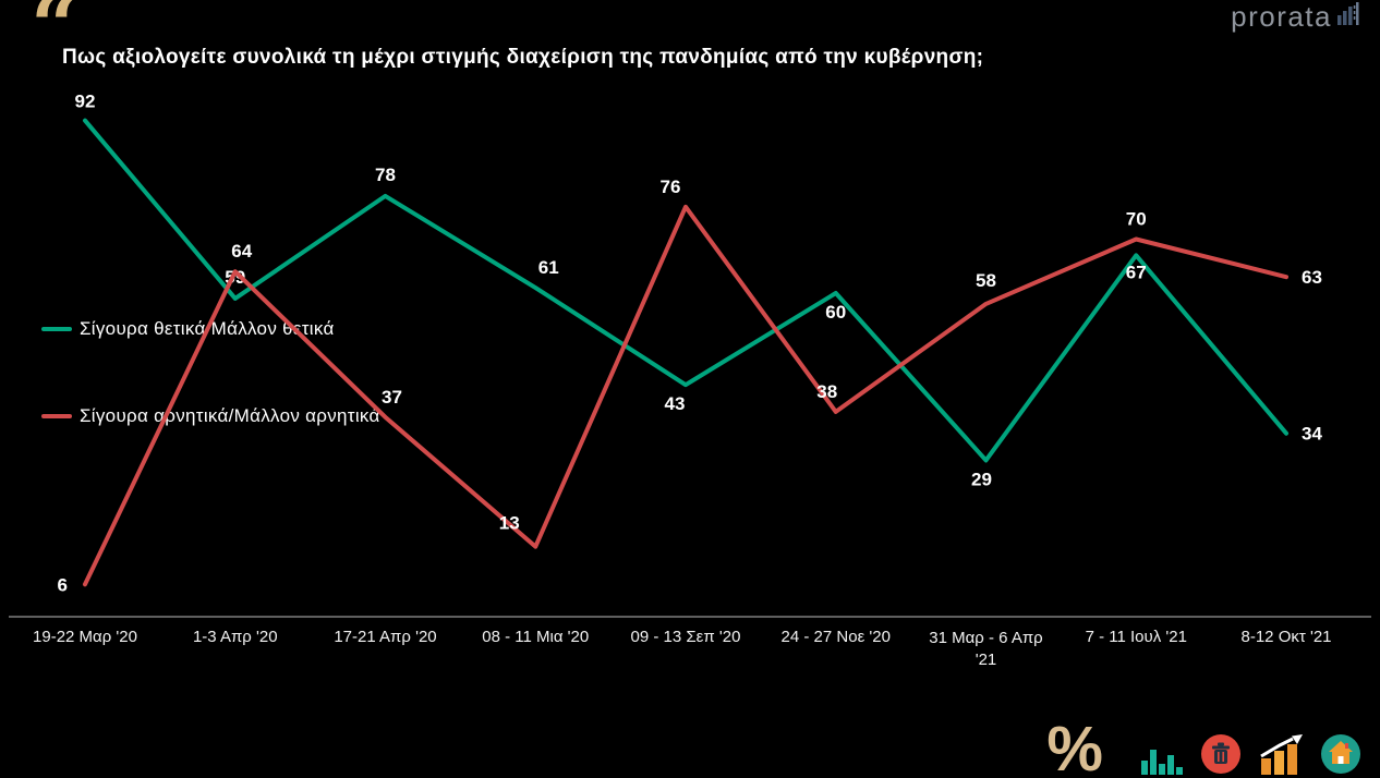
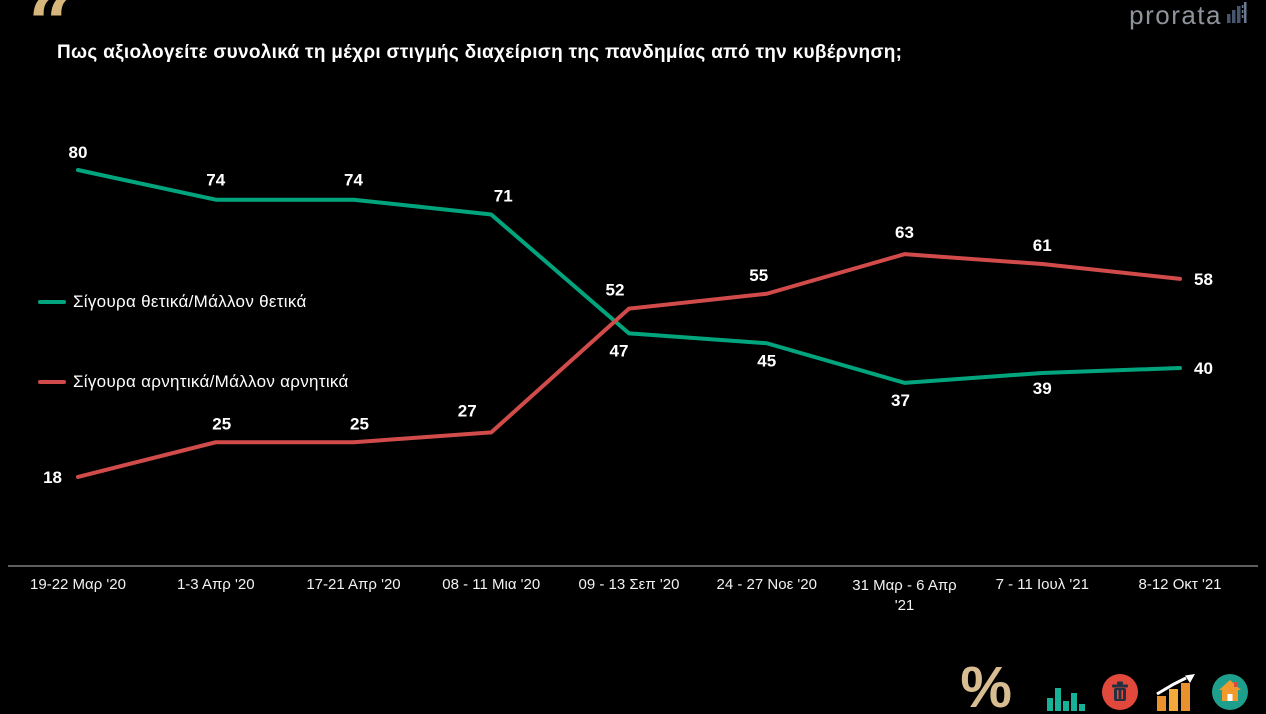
Σίγουρα θετικά/Μάλλον θετικά/19-22 Μαρ '20: 92 -> 80
Σίγουρα αρνητικά/Μάλλον αρνητικά/19-22 Μαρ '20: 6 -> 18
Σίγουρα θετικά/Μάλλον θετικά/1-3 Απρ '20: 59 -> 74
Σίγουρα αρνητικά/Μάλλον αρνητικά/1-3 Απρ '20: 64 -> 25
Σίγουρα θετικά/Μάλλον θετικά/17-21 Απρ '20: 78 -> 74
Σίγουρα αρνητικά/Μάλλον αρνητικά/17-21 Απρ '20: 37 -> 25
Σίγουρα θετικά/Μάλλον θετικά/08 - 11 Μια '20: 61 -> 71
Σίγουρα αρνητικά/Μάλλον αρνητικά/08 - 11 Μια '20: 13 -> 27
Σίγουρα θετικά/Μάλλον θετικά/09 - 13 Σεπ '20: 43 -> 47
Σίγουρα αρνητικά/Μάλλον αρνητικά/09 - 13 Σεπ '20: 76 -> 52
Σίγουρα θετικά/Μάλλον θετικά/24 - 27 Νοε '20: 60 -> 45
Σίγουρα αρνητικά/Μάλλον αρνητικά/24 - 27 Νοε '20: 38 -> 55
Σίγουρα θετικά/Μάλλον θετικά/31 Μαρ - 6 Απρ '21: 29 -> 37
Σίγουρα αρνητικά/Μάλλον αρνητικά/31 Μαρ - 6 Απρ '21: 58 -> 63
Σίγουρα θετικά/Μάλλον θετικά/7 - 11 Ιουλ '21: 67 -> 39
Σίγουρα αρνητικά/Μάλλον αρνητικά/7 - 11 Ιουλ '21: 70 -> 61
Σίγουρα θετικά/Μάλλον θετικά/8-12 Οκτ '21: 34 -> 40
Σίγουρα αρνητικά/Μάλλον αρνητικά/8-12 Οκτ '21: 63 -> 58
